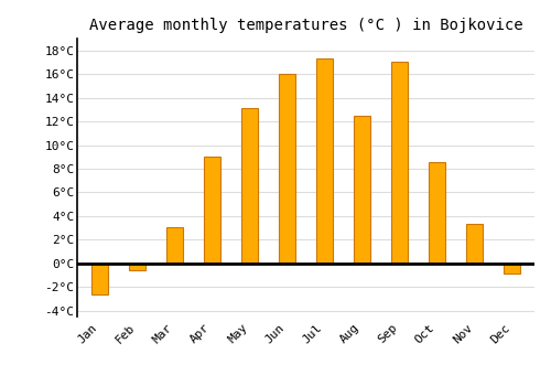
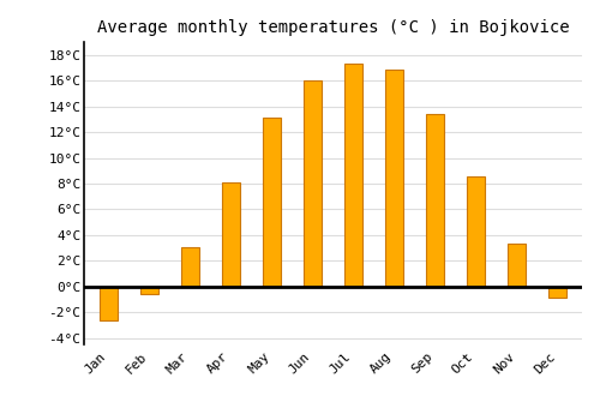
Apr: 9.0°C -> 8.1°C
Aug: 12.5°C -> 16.9°C
Sep: 17.0°C -> 13.4°C
